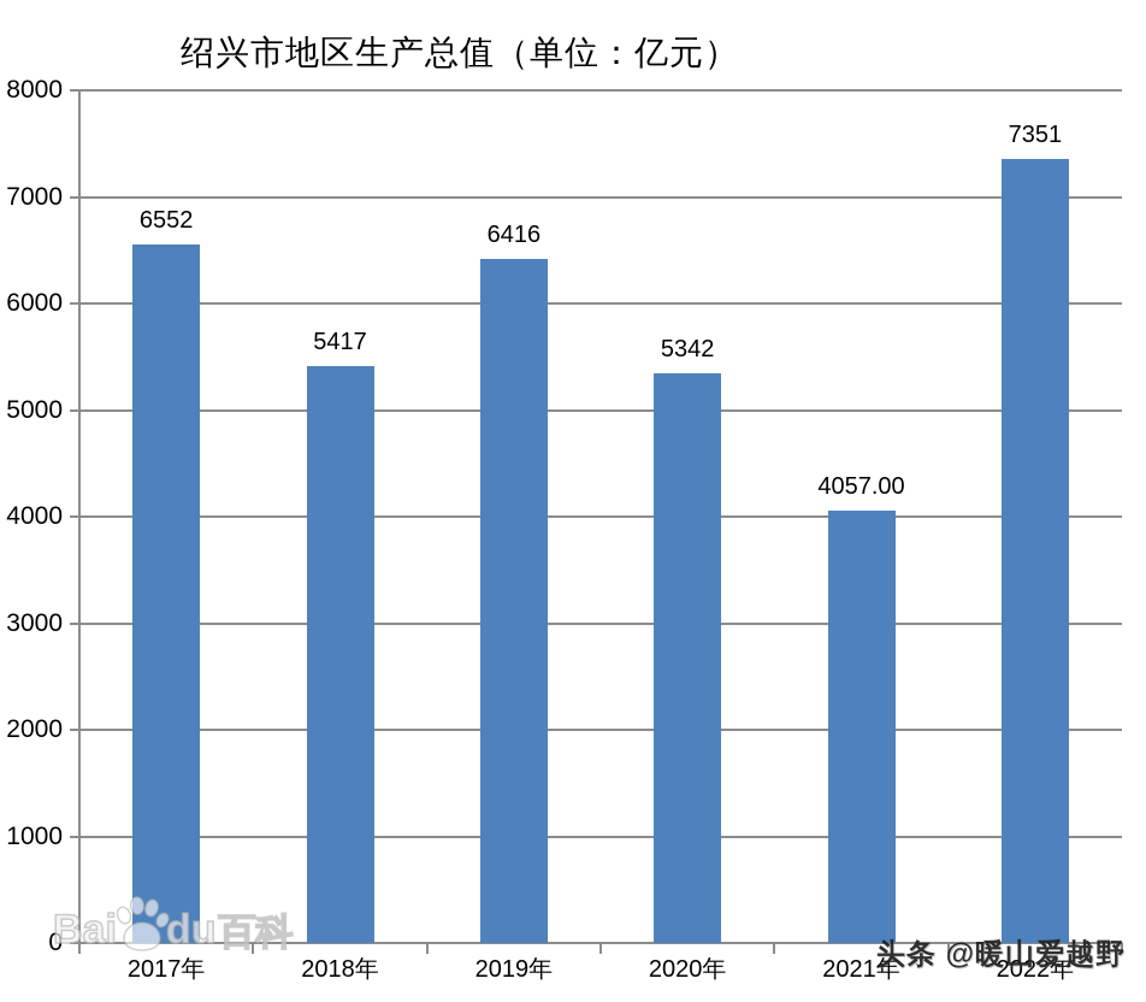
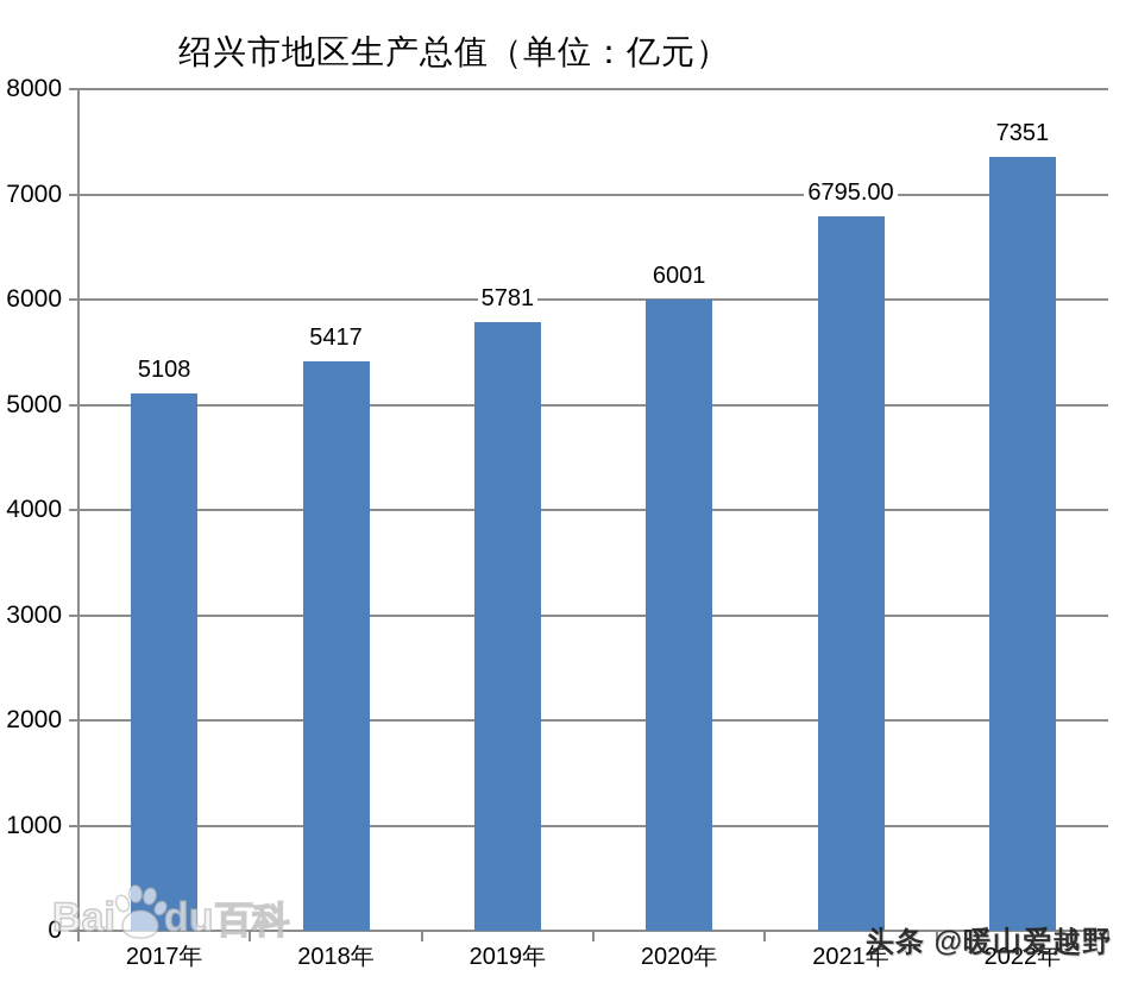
2017年: 6552 -> 5108
2019年: 6416 -> 5781
2020年: 5342 -> 6001
2021年: 4057.00 -> 6795.00
